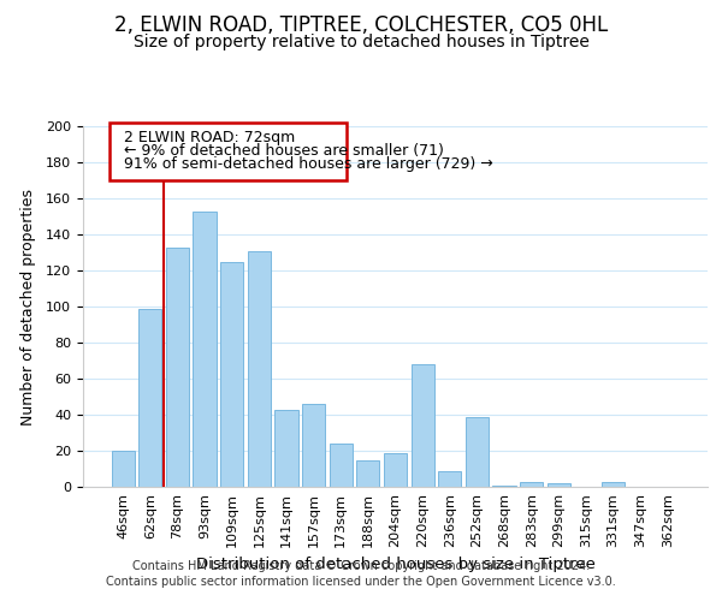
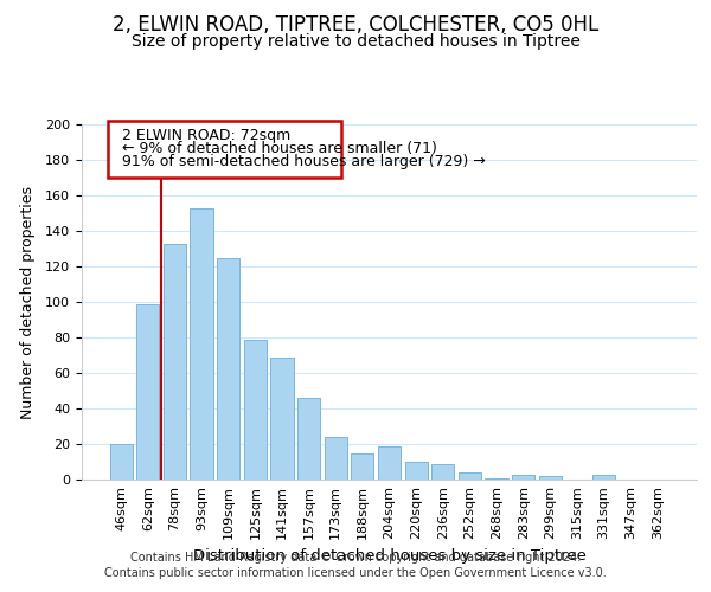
125sqm: 131 -> 79
141sqm: 43 -> 69
220sqm: 68 -> 10
252sqm: 39 -> 4
